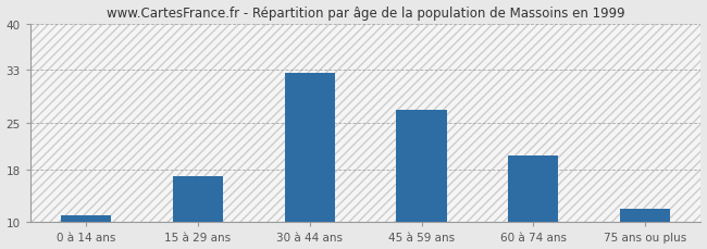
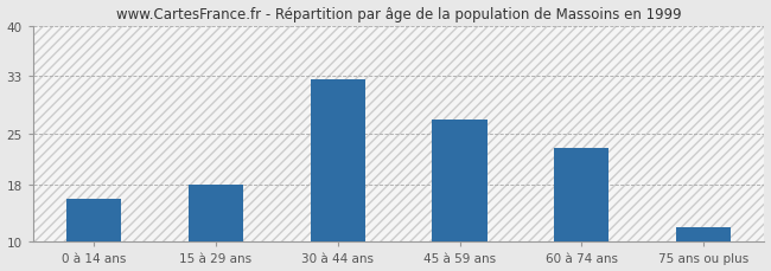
0 à 14 ans: 11.0 -> 16.0
15 à 29 ans: 17.0 -> 18.0
60 à 74 ans: 20.0 -> 23.0
